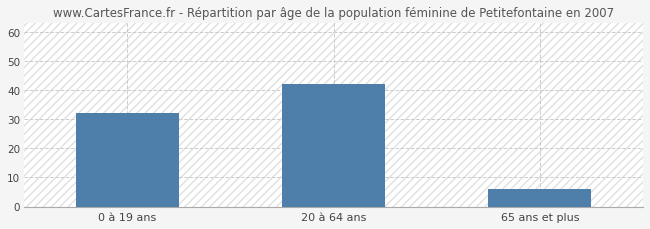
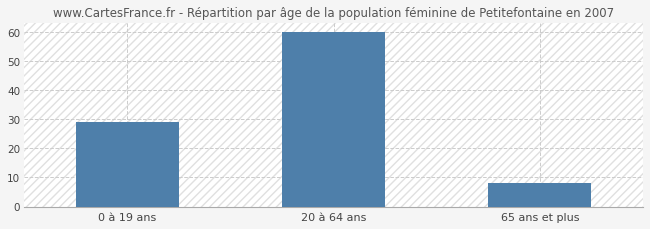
0 à 19 ans: 32 -> 29
20 à 64 ans: 42 -> 60
65 ans et plus: 6 -> 8
